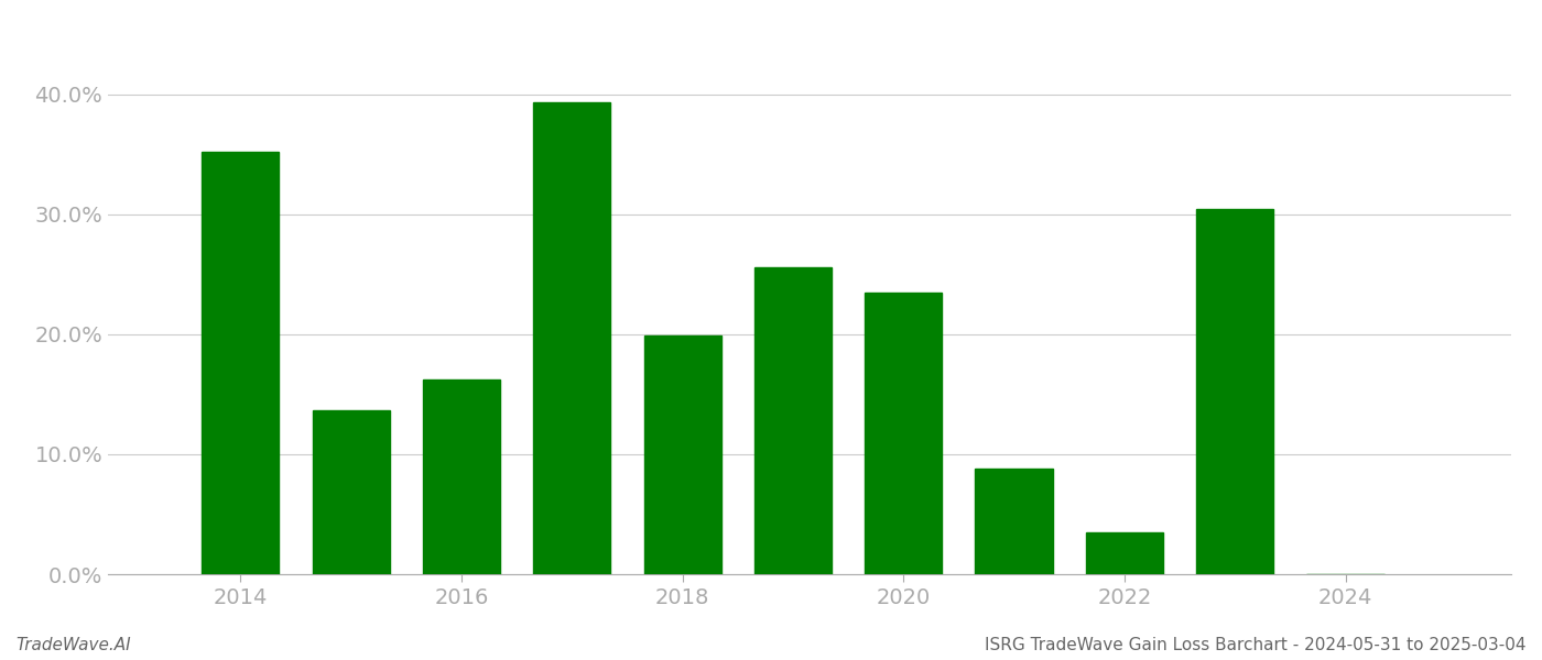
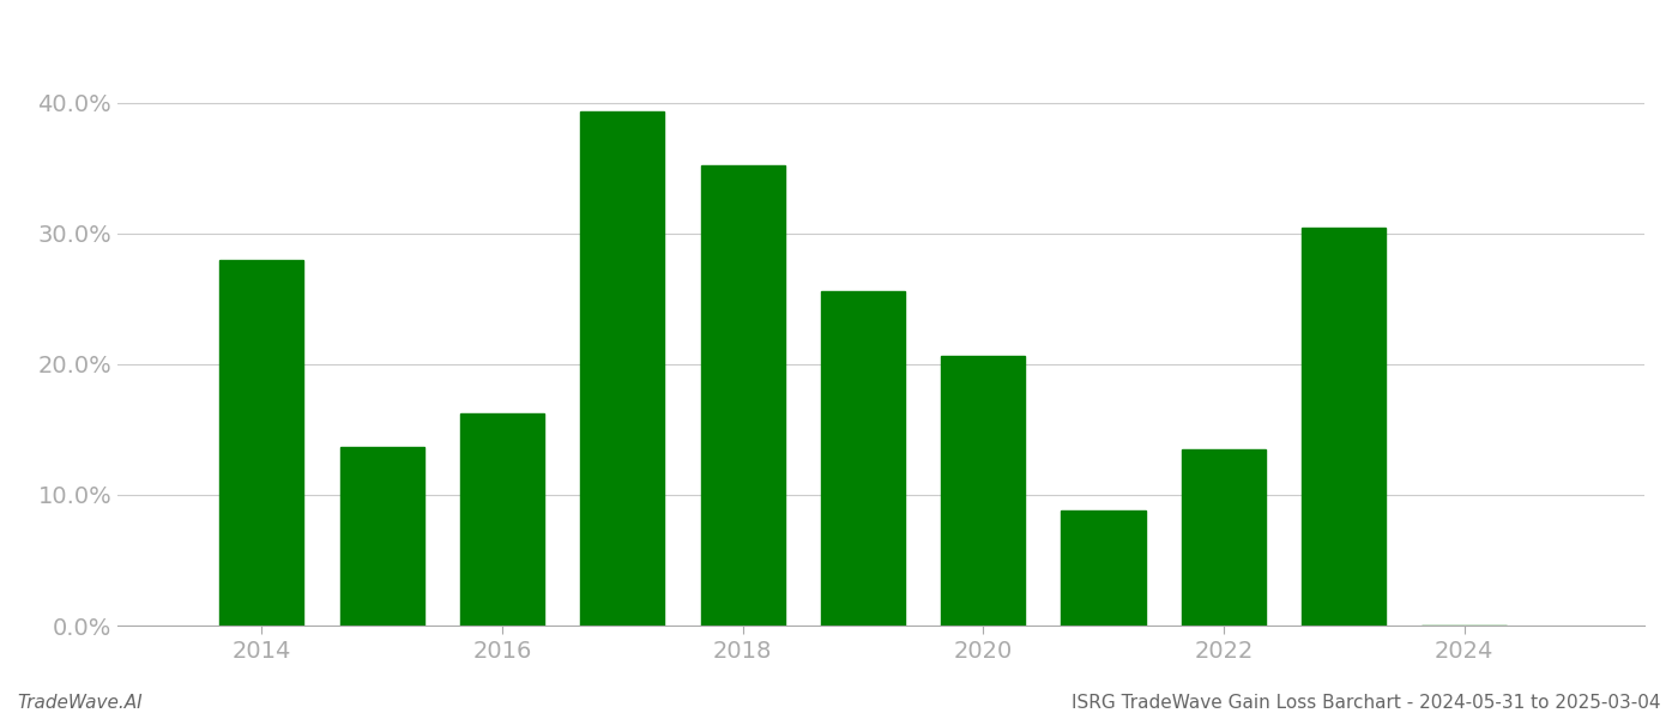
2014: 35.2% -> 28.0%
2018: 19.9% -> 35.2%
2020: 23.5% -> 20.6%
2022: 3.5% -> 13.5%
